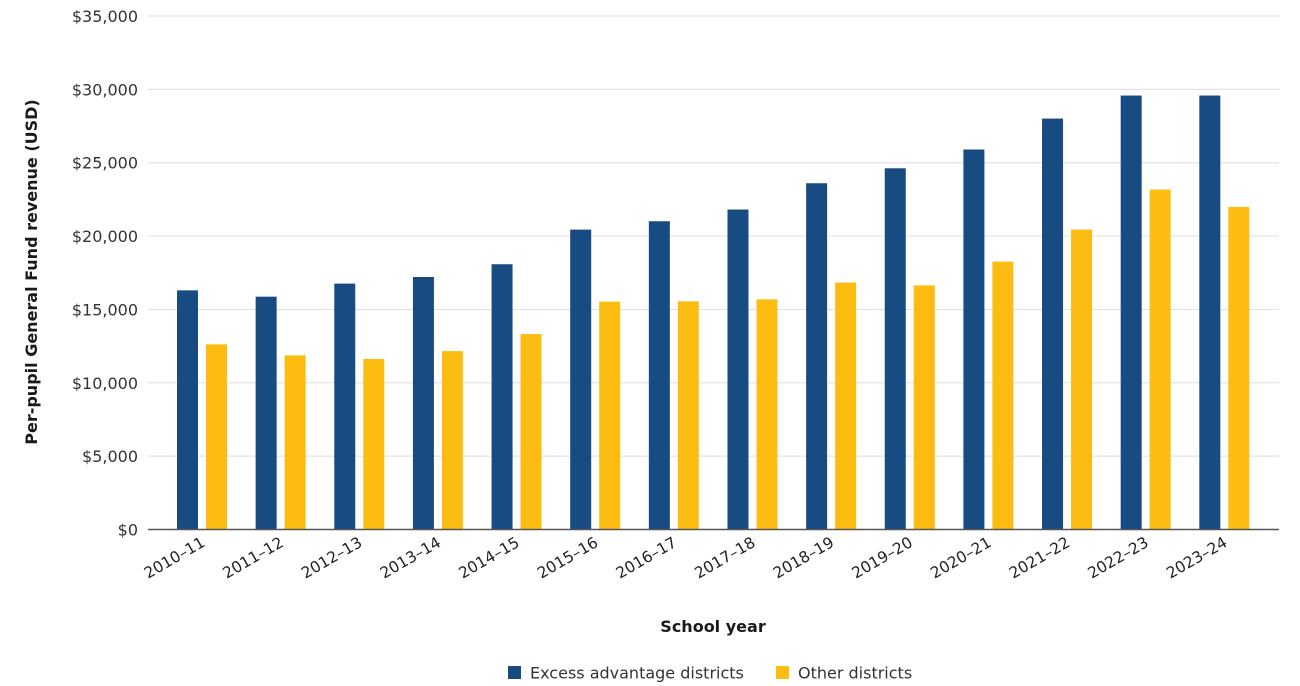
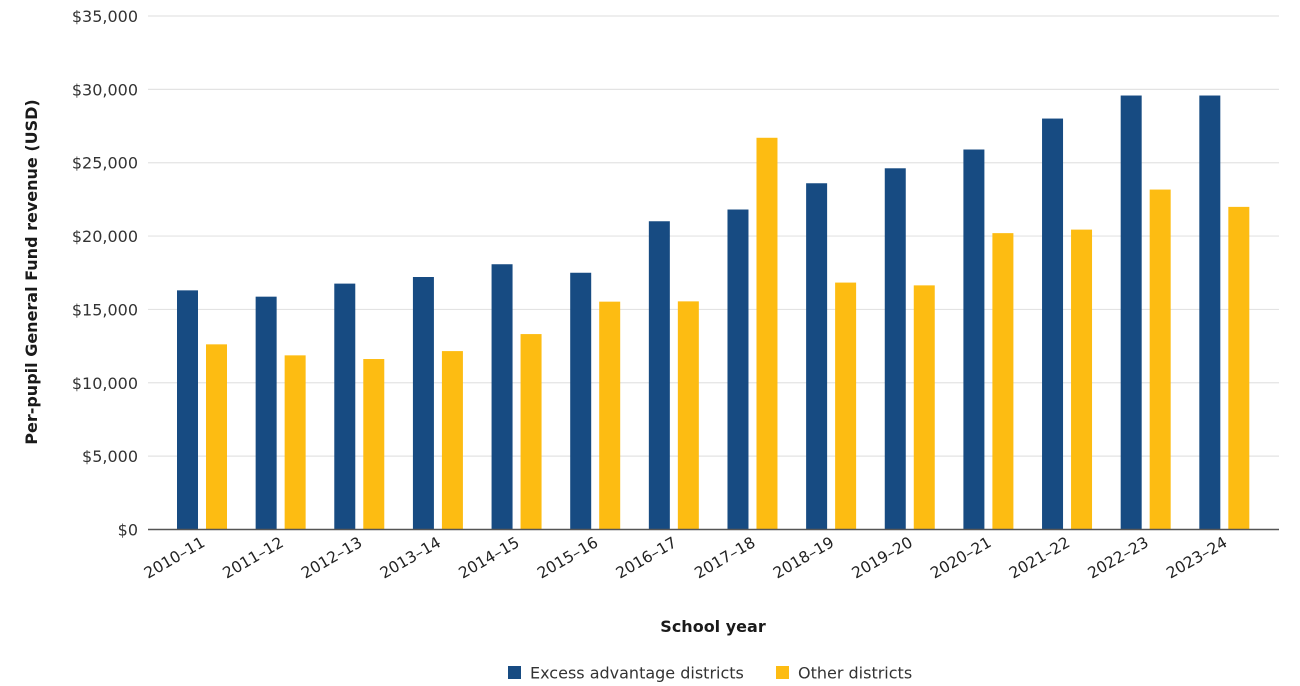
Excess advantage districts/2015–16: $20400 -> $17500
Other districts/2017–18: $15700 -> $26700
Other districts/2020–21: $18300 -> $20200
